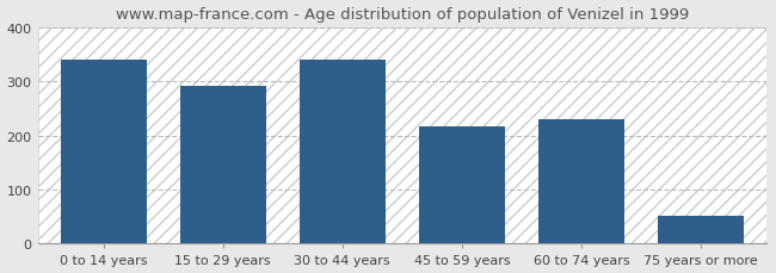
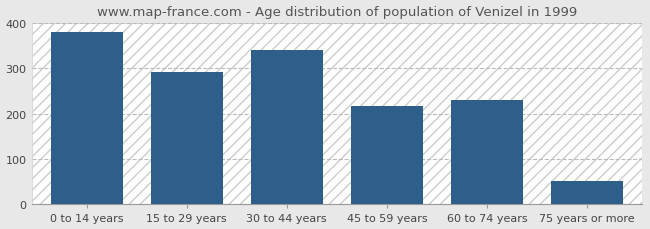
0 to 14 years: 340 -> 380
